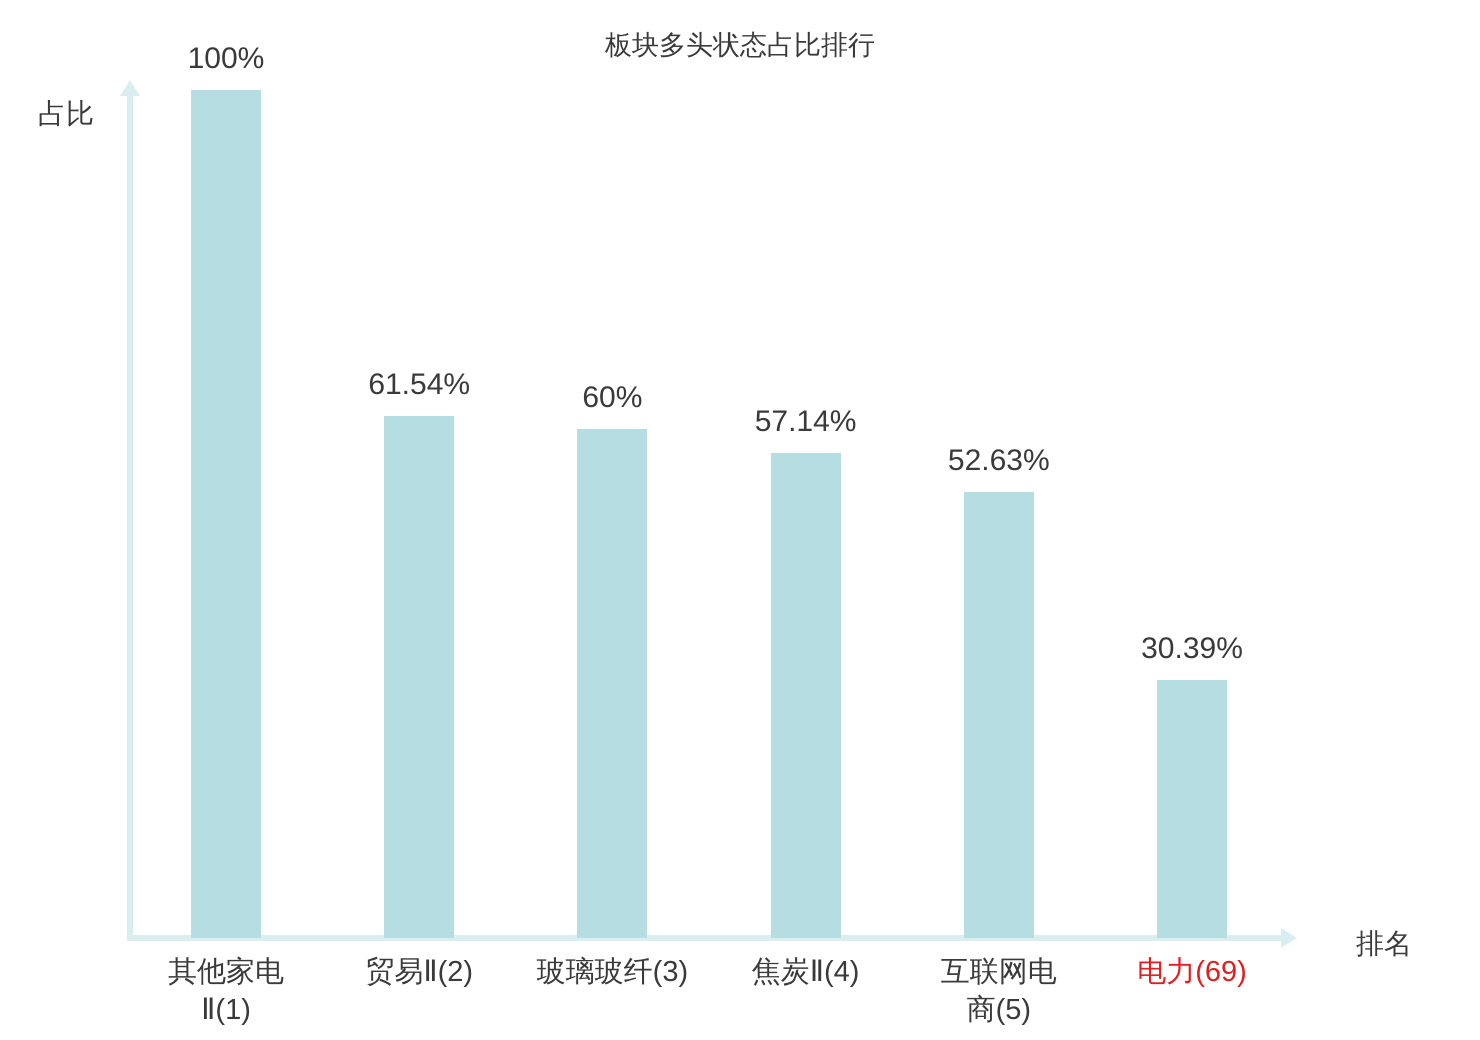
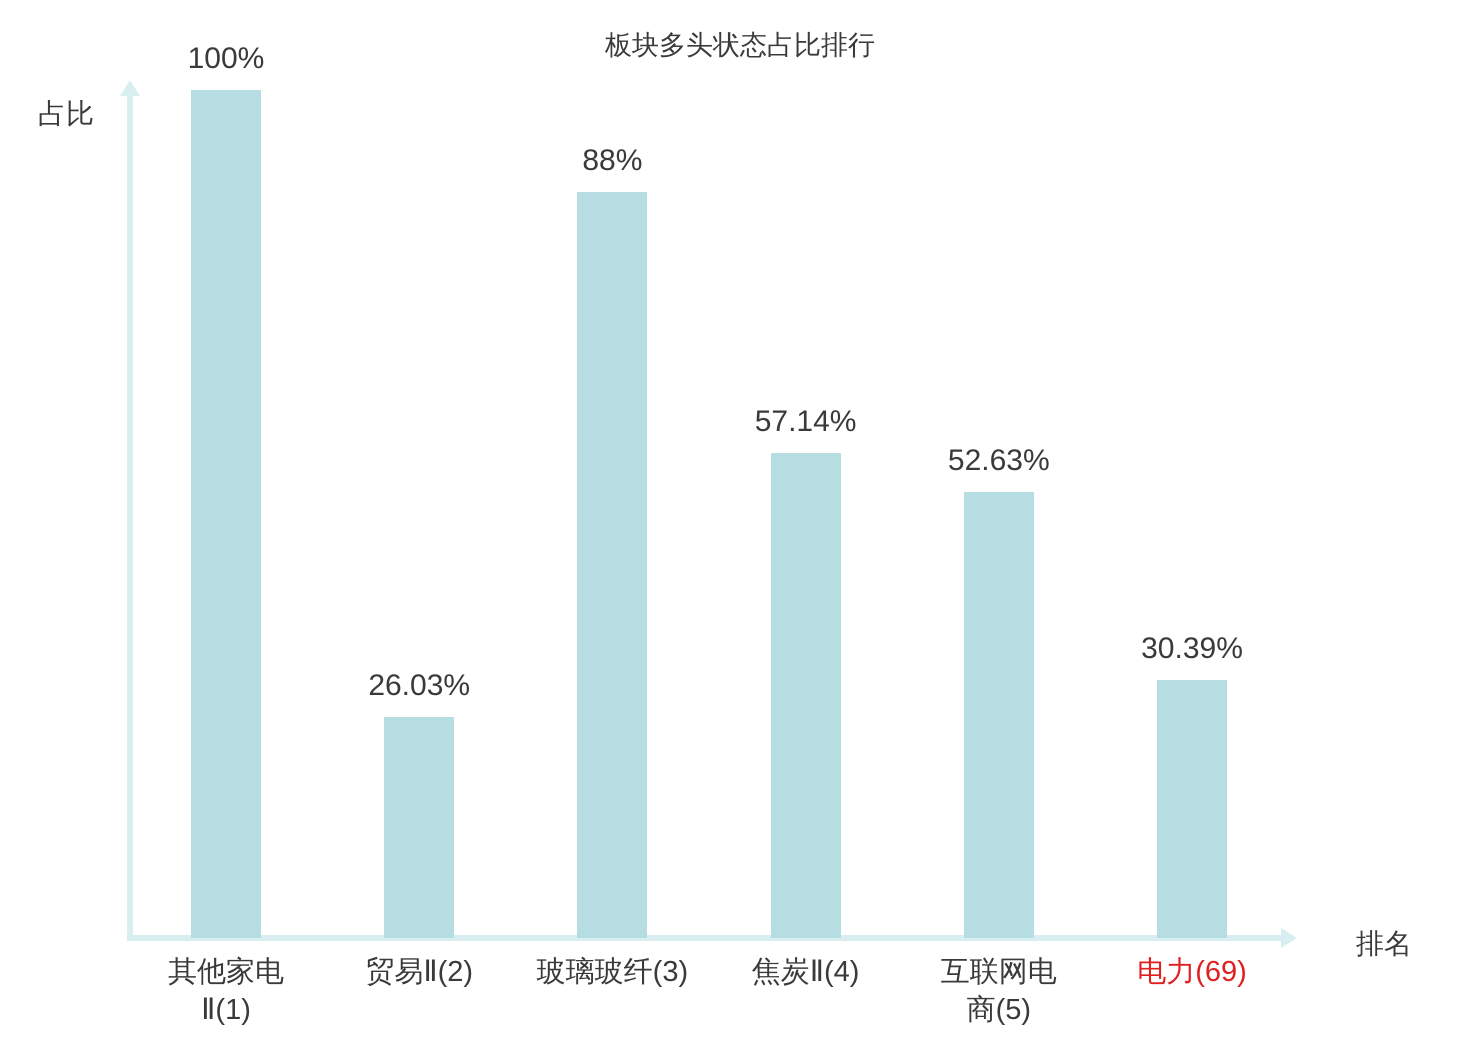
贸易Ⅱ(2): 61.54% -> 26.03%
玻璃玻纤(3): 60% -> 88%
